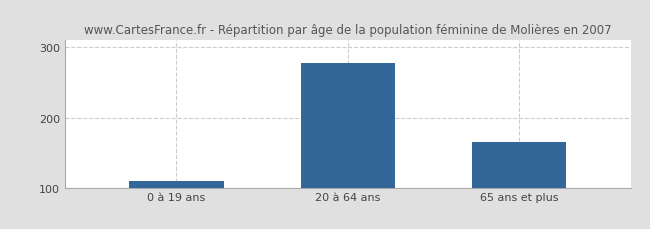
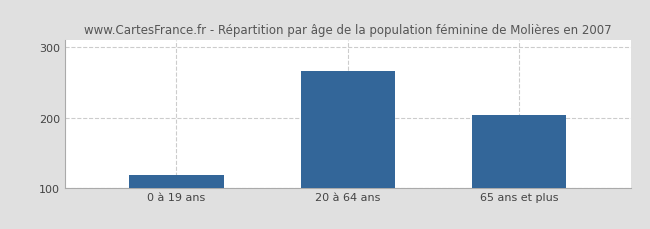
0 à 19 ans: 110 -> 118
20 à 64 ans: 278 -> 266
65 ans et plus: 165 -> 204
